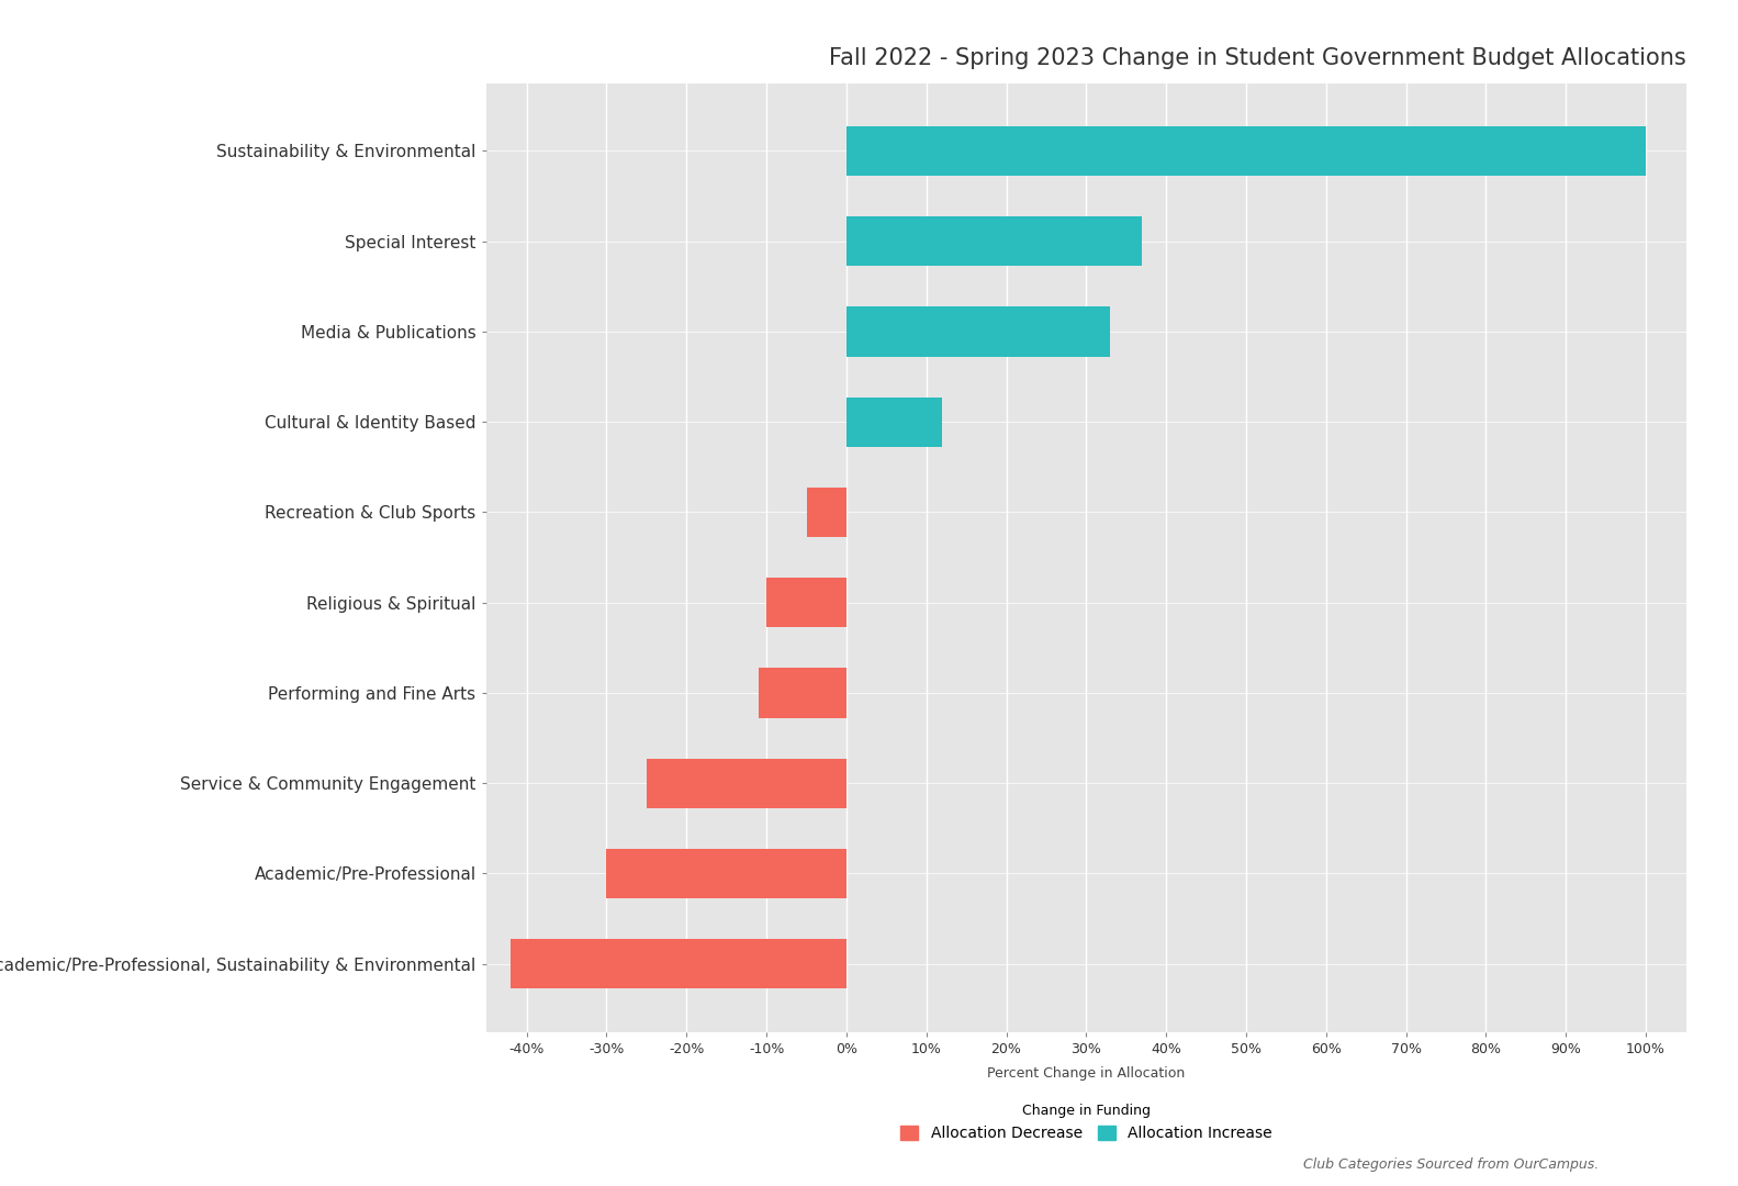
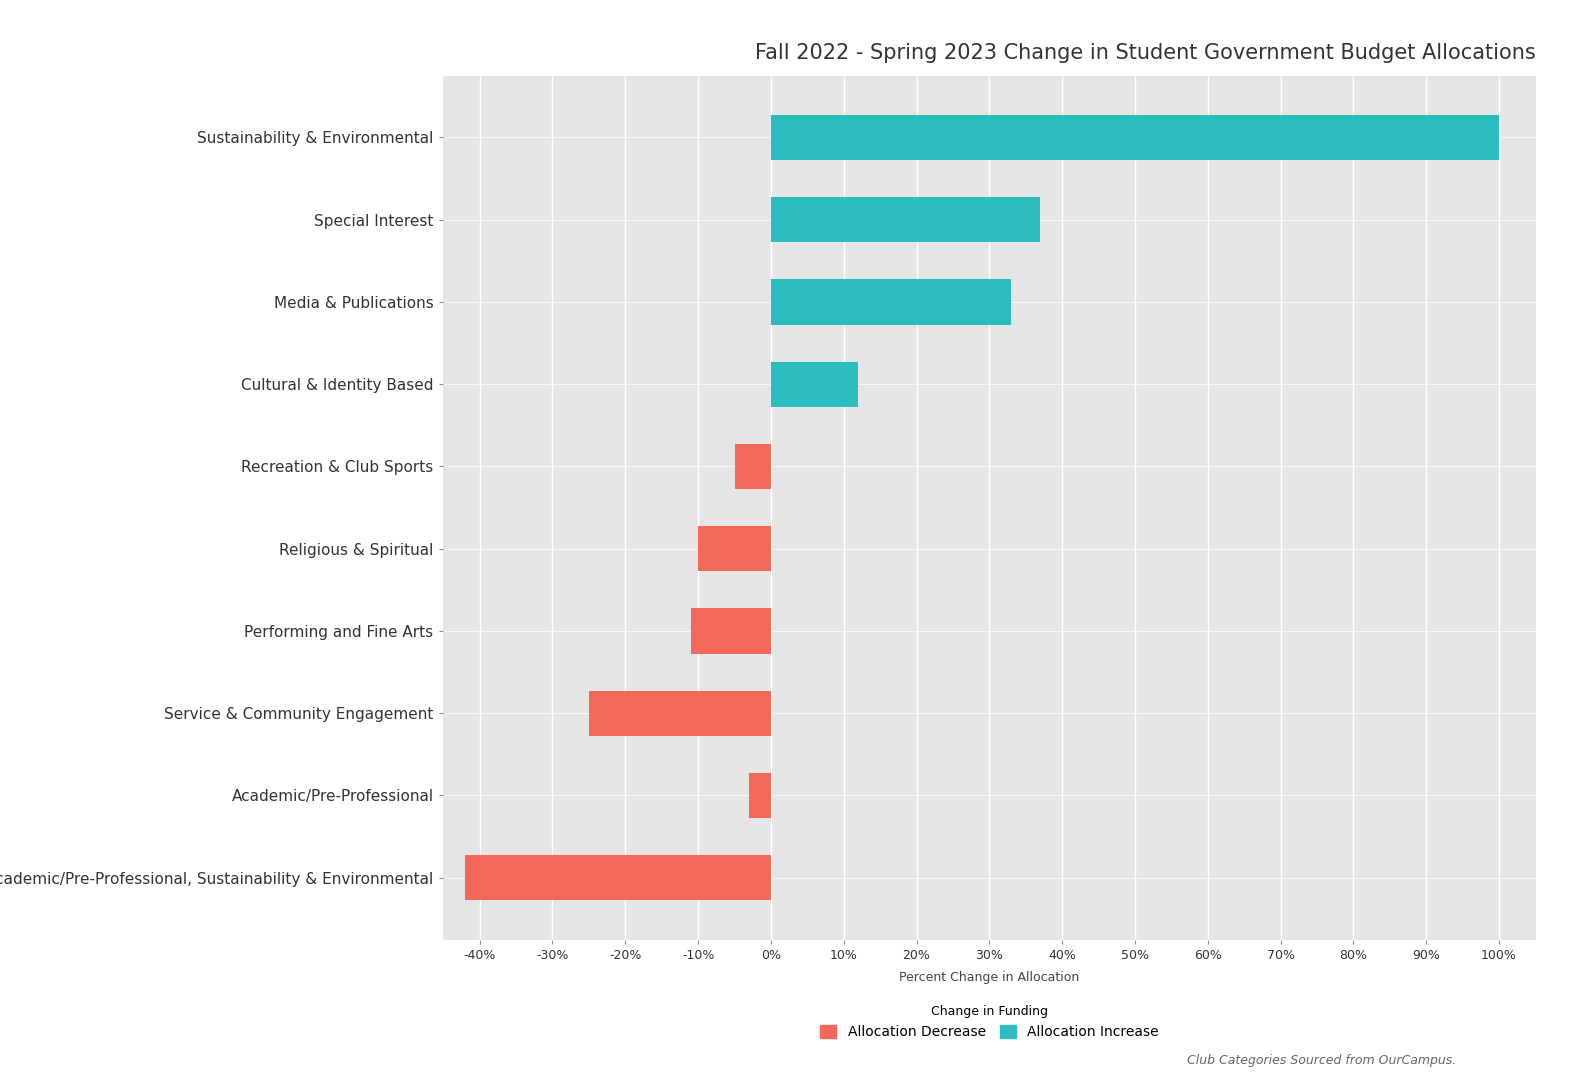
Academic/Pre-Professional: -30% -> -3%
